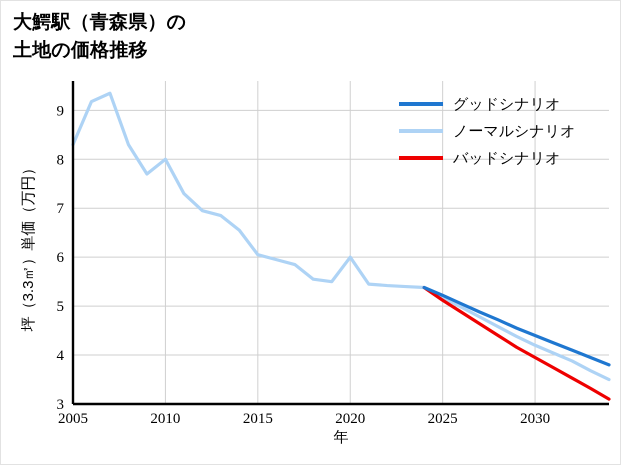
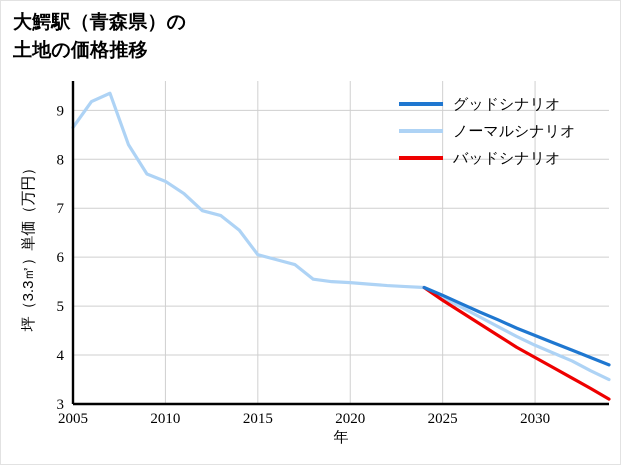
ノーマルシナリオ/2005: 8.3 -> 8.7
ノーマルシナリオ/2010: 8.0 -> 7.5
ノーマルシナリオ/2020: 6.0 -> 5.5
